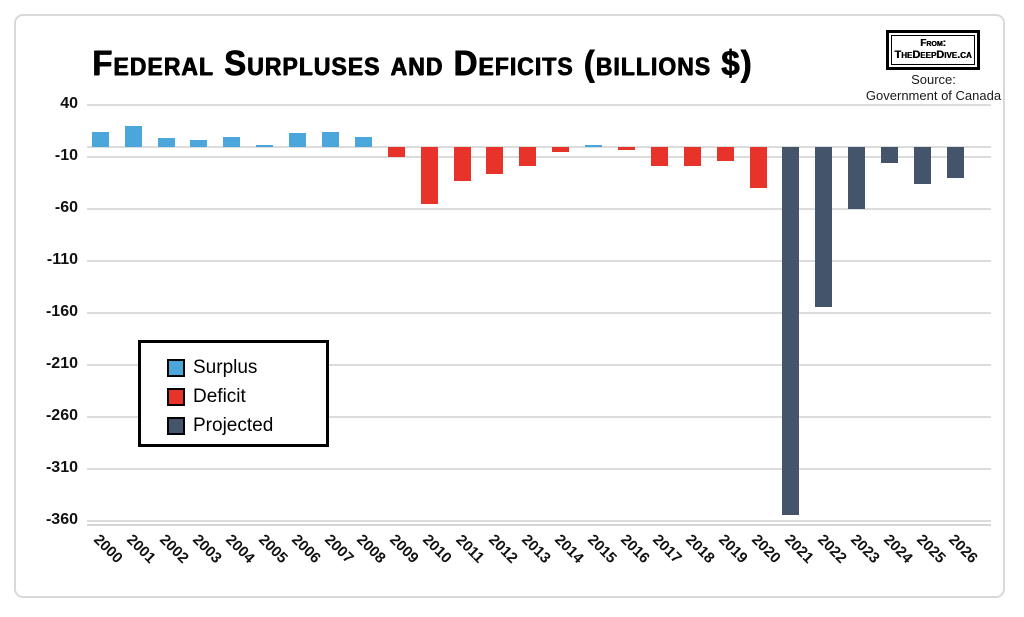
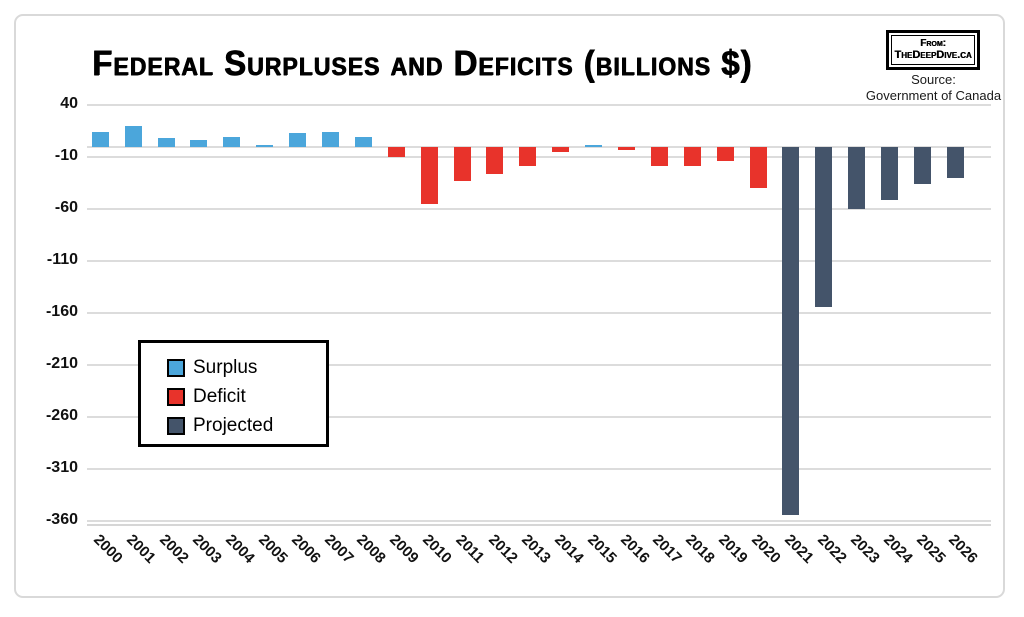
2024: -16 -> -51
